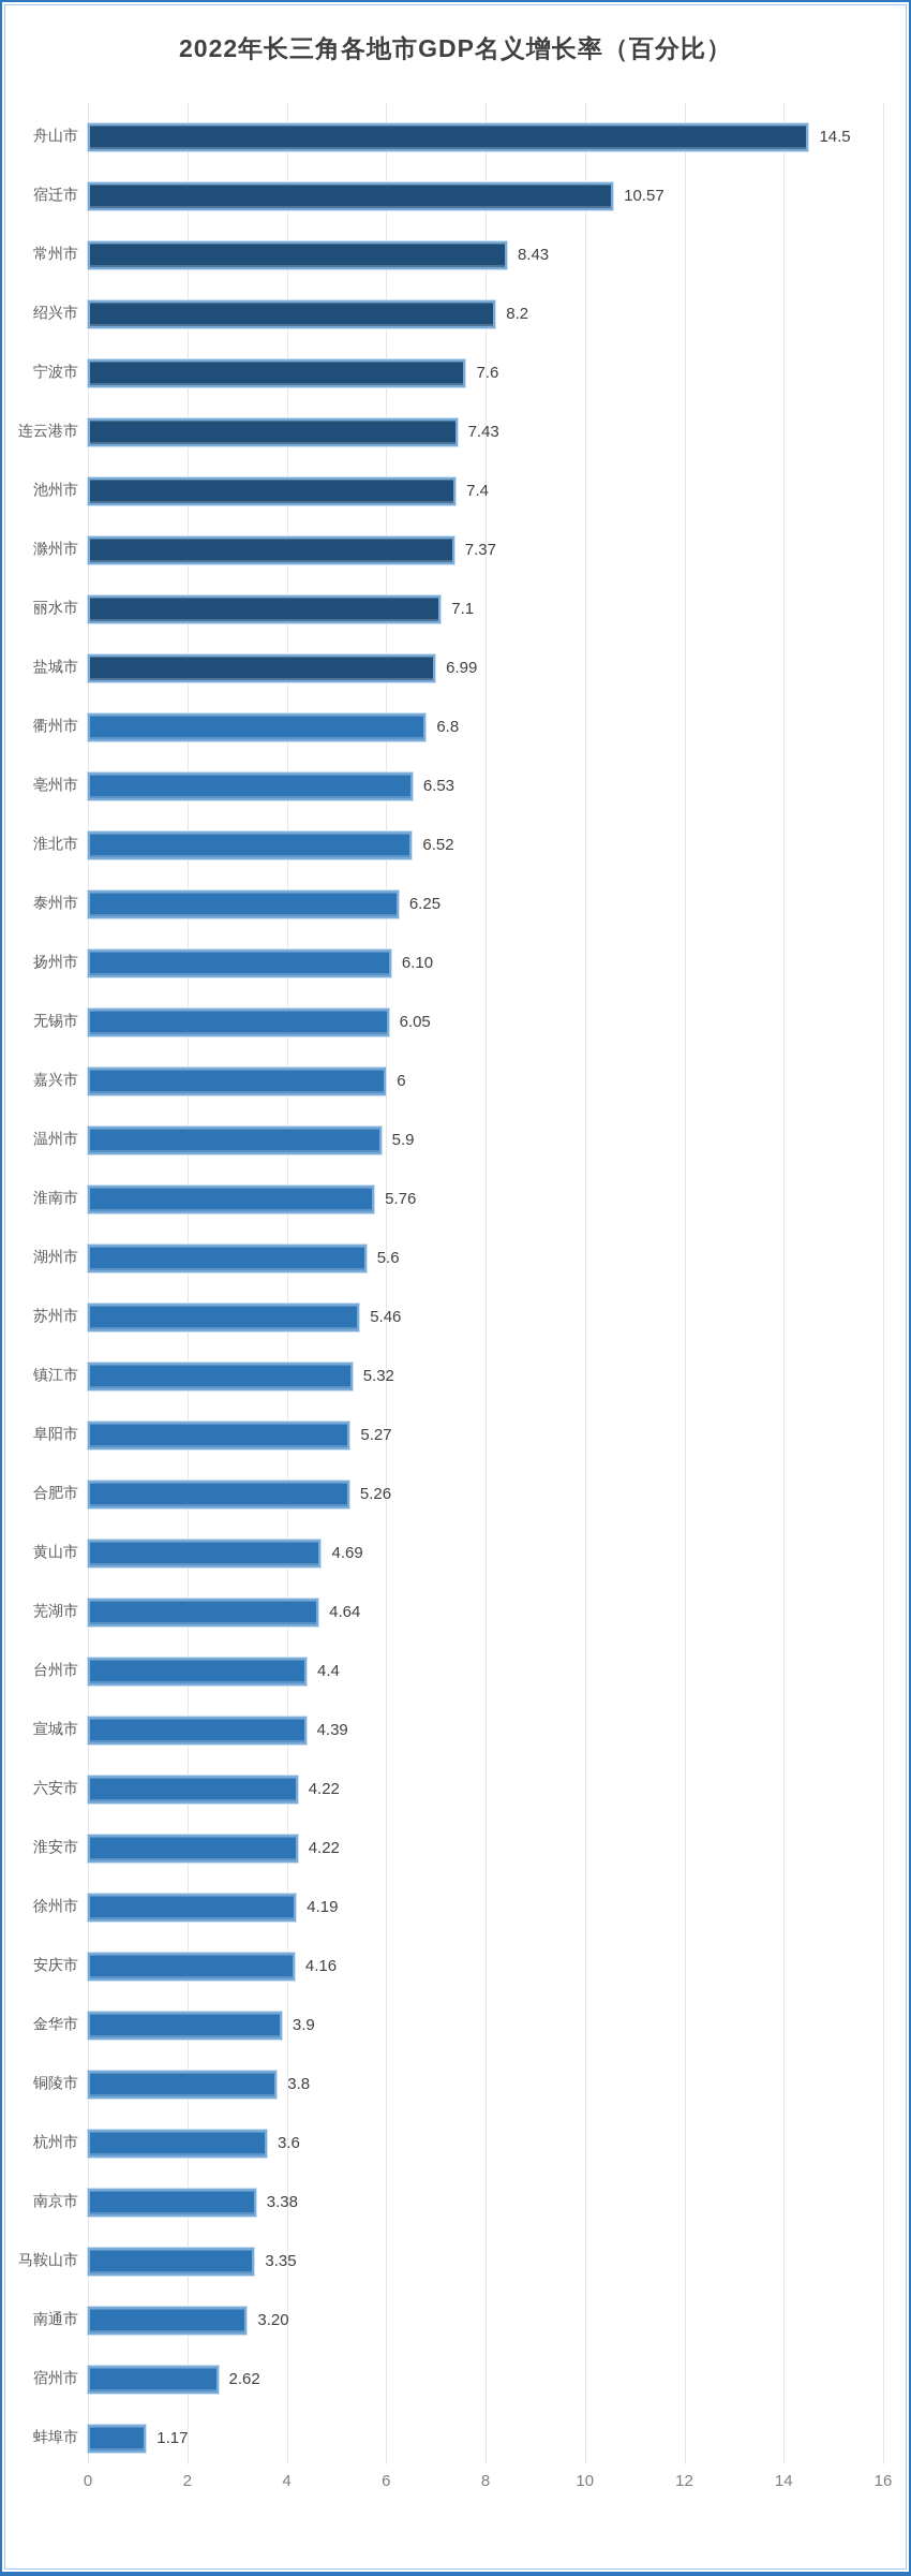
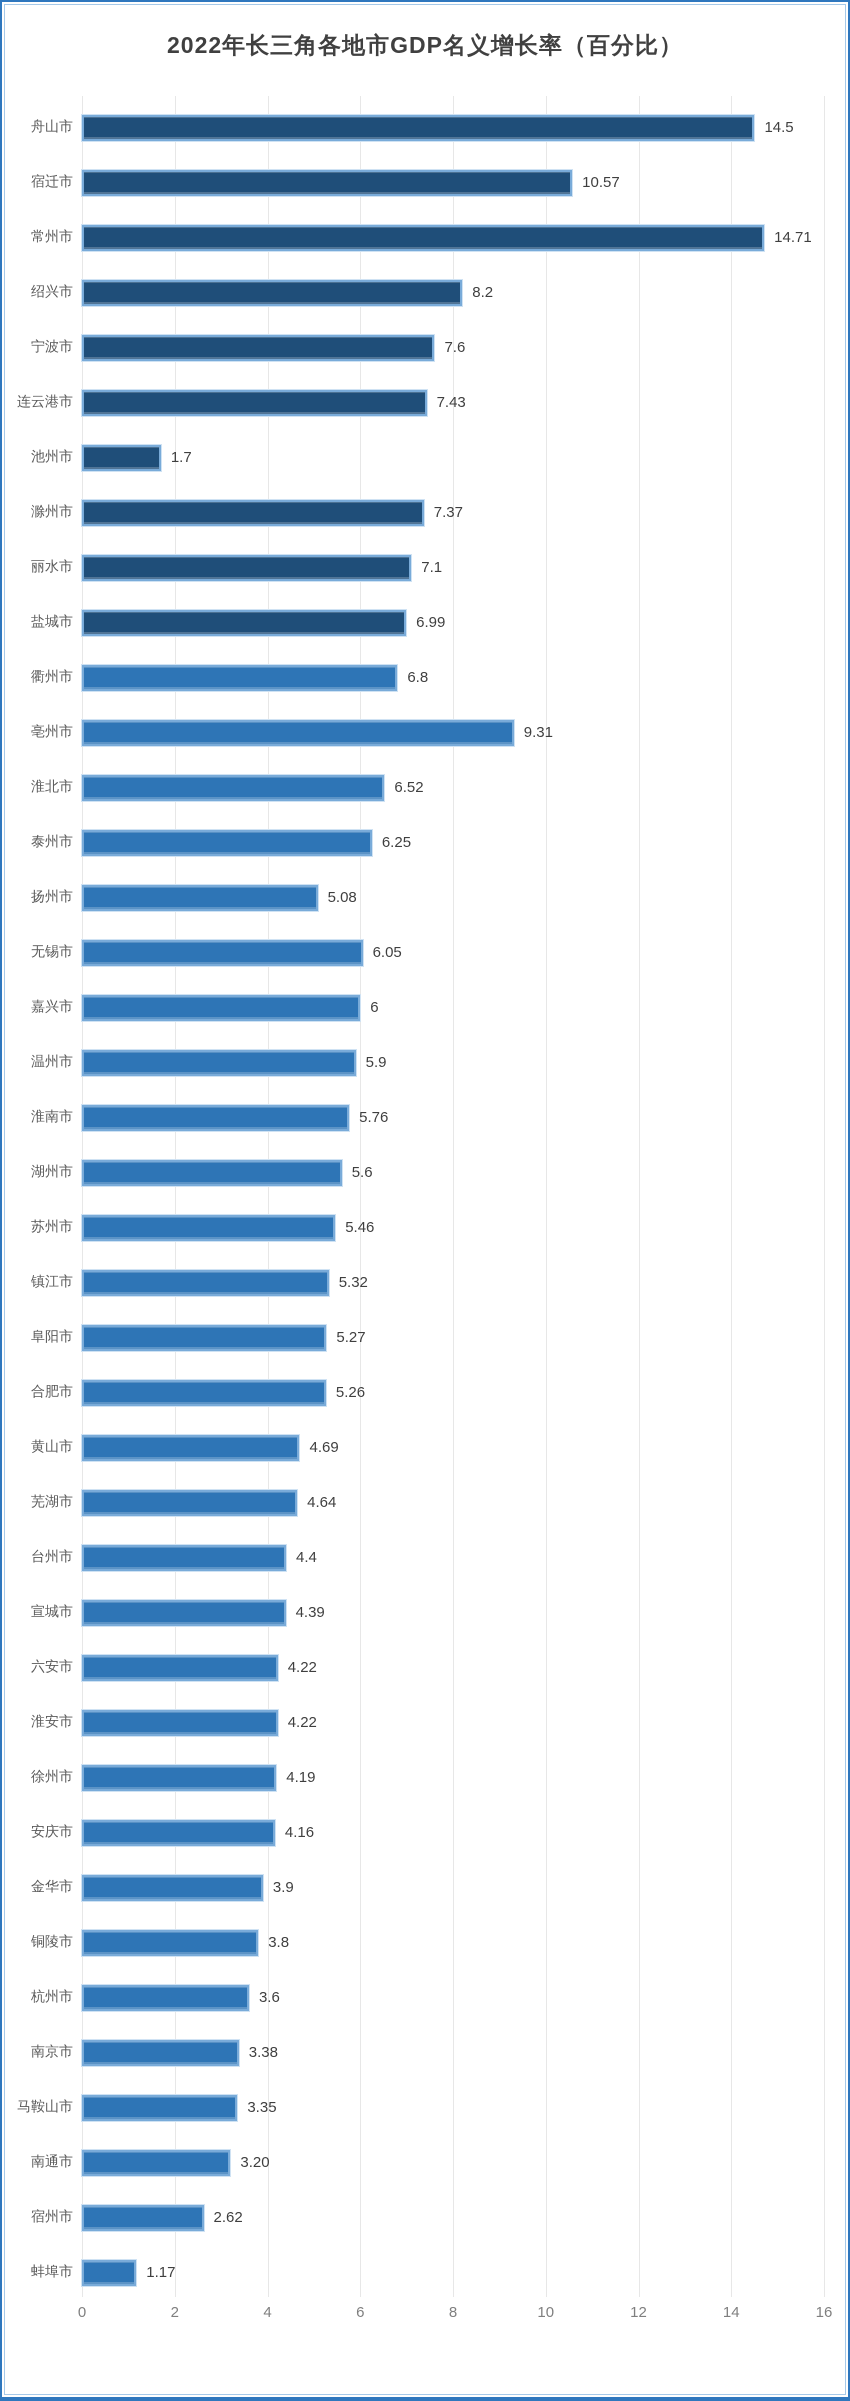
常州市: 8.43 -> 14.71
池州市: 7.4 -> 1.7
亳州市: 6.53 -> 9.31
扬州市: 6.10 -> 5.08
